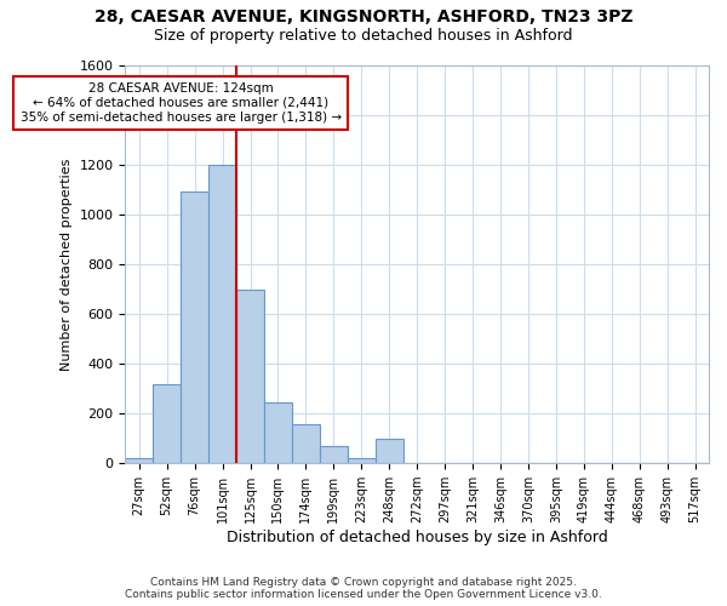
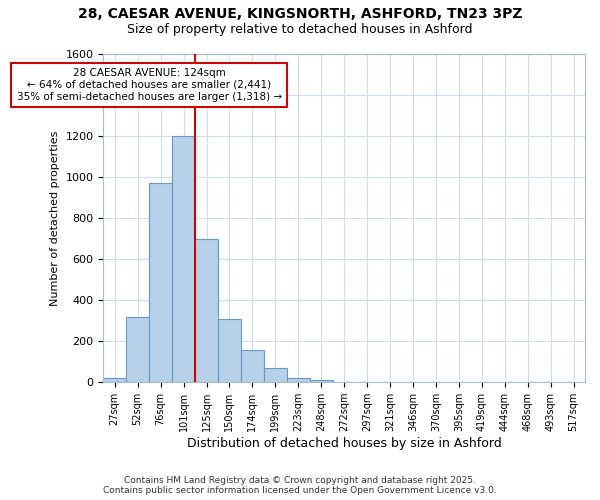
76sqm: 1095 -> 970
150sqm: 245 -> 310
248sqm: 100 -> 10
